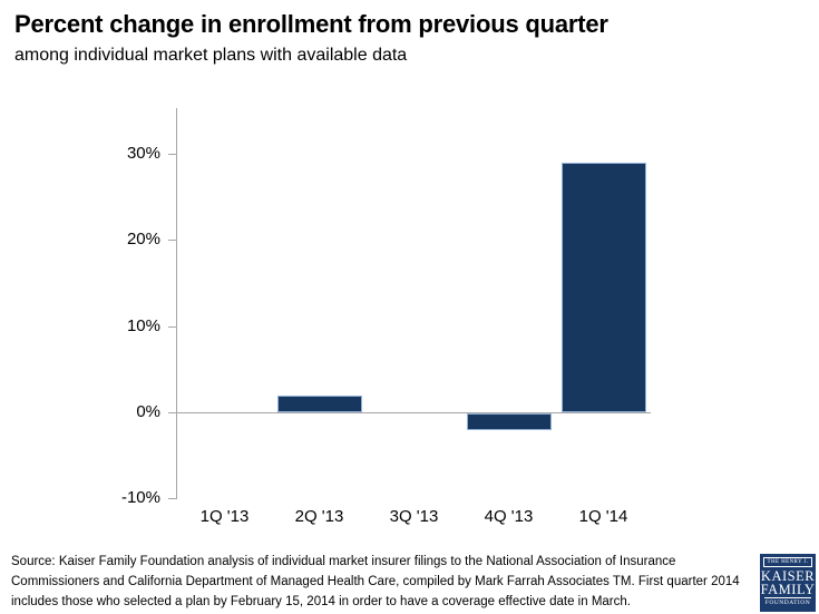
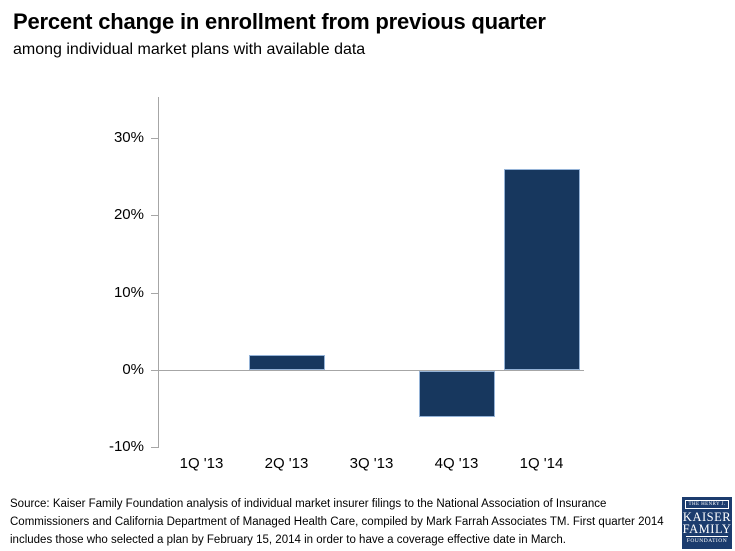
4Q '13: -2% -> -6%
1Q '14: 29% -> 26%
